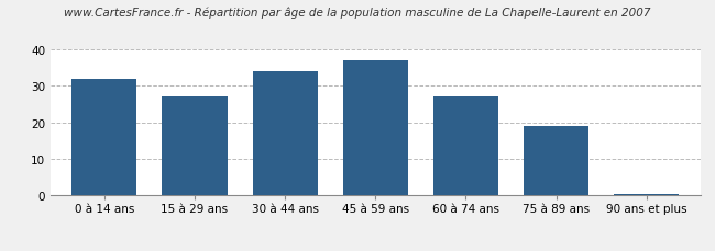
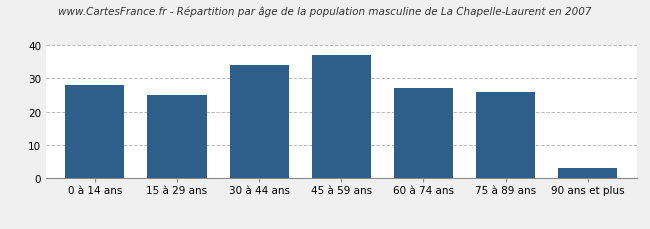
0 à 14 ans: 32.0 -> 28.0
15 à 29 ans: 27.0 -> 25.0
75 à 89 ans: 19.0 -> 26.0
90 ans et plus: 0.5 -> 3.0
